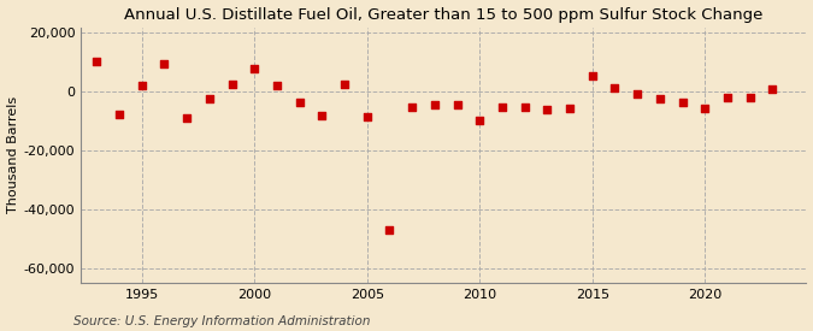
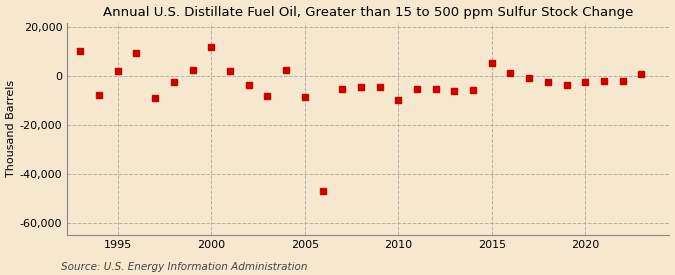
2000: 8,000 -> 12,000
2020: -5,500 -> -2,500
